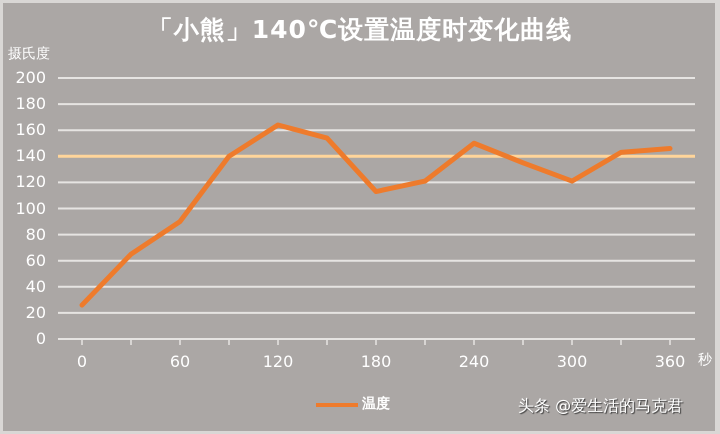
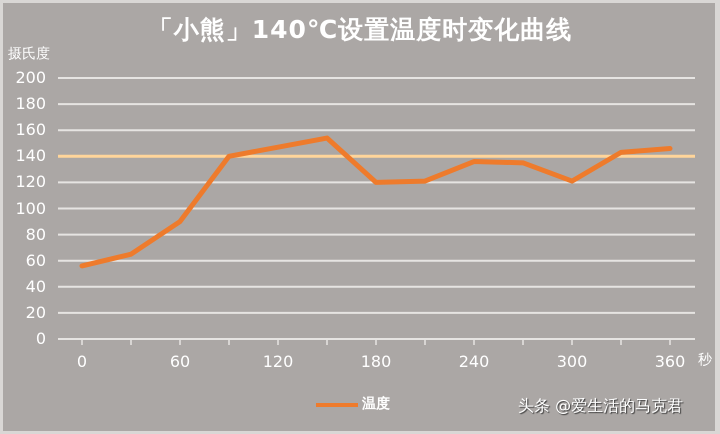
0: 26 -> 56
120: 164 -> 147
180: 113 -> 120
240: 150 -> 136
